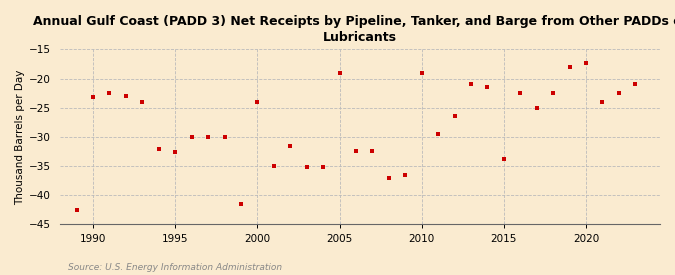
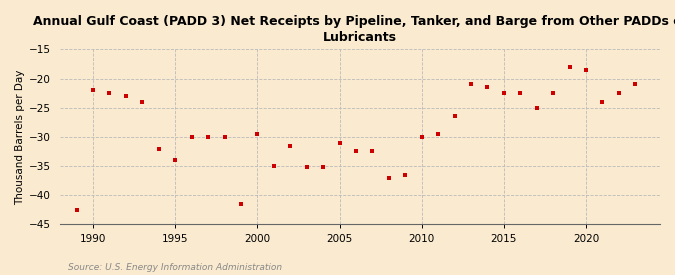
1990: -23.2 -> -22.0
1995: -32.6 -> -34.0
2000: -24.0 -> -29.5
2005: -19.0 -> -31.0
2010: -19.0 -> -30.0
2015: -33.8 -> -22.5
2020: -17.4 -> -18.5
